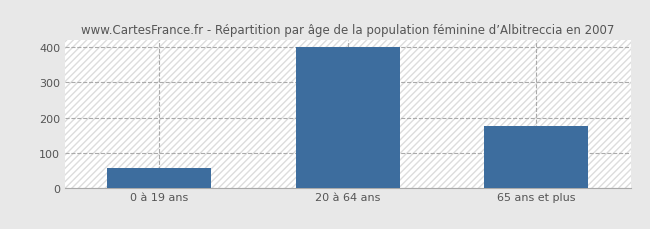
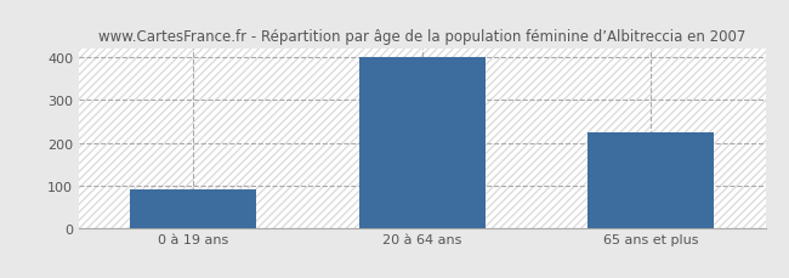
0 à 19 ans: 55 -> 90
65 ans et plus: 175 -> 225
